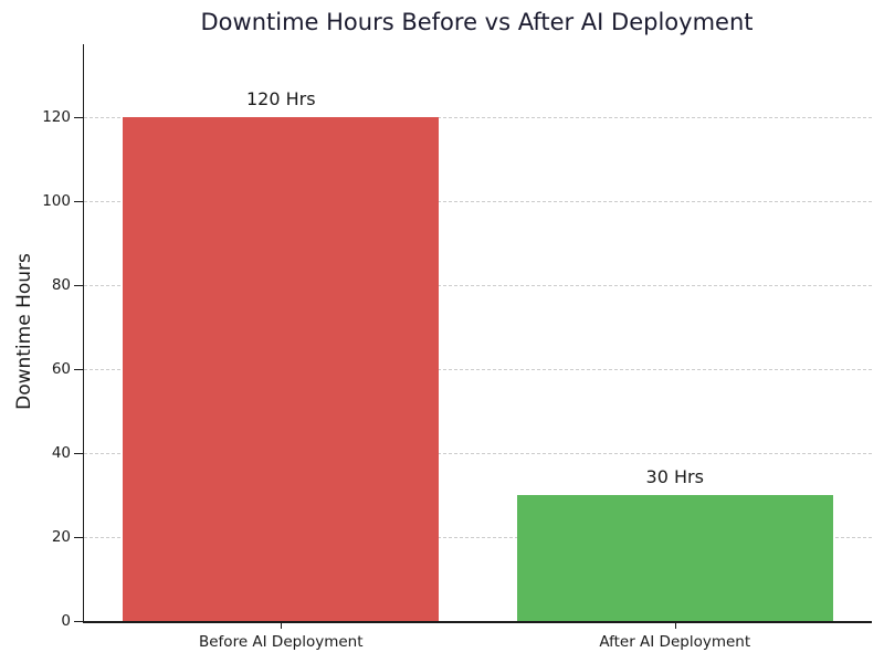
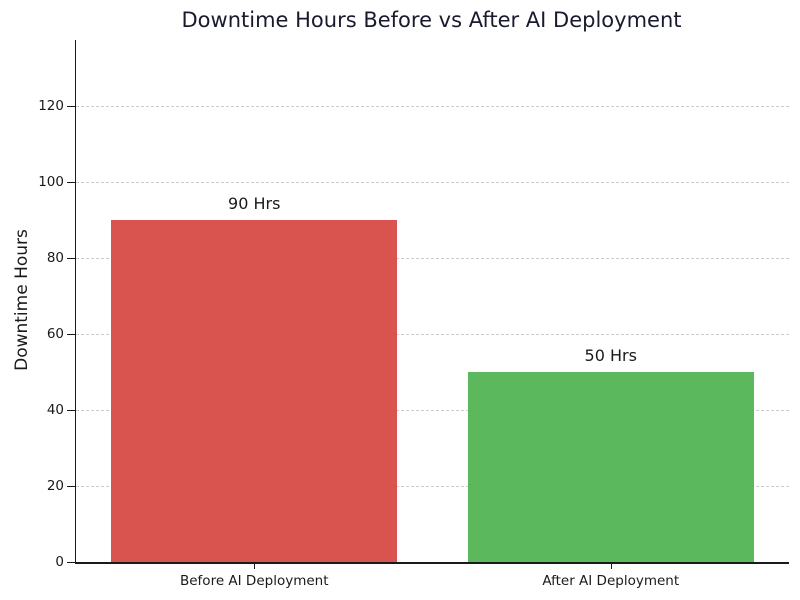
Before AI Deployment: 120 -> 90
After AI Deployment: 30 -> 50
